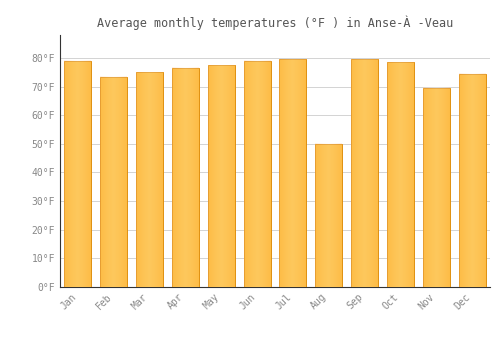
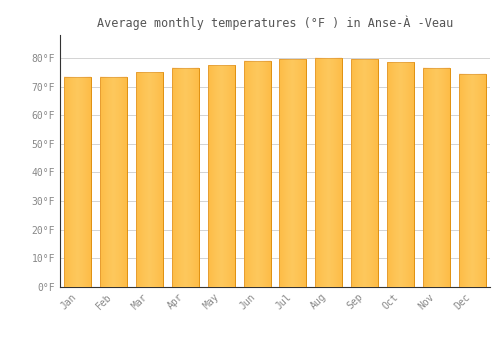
Jan: 79.0°F -> 73.5°F
Aug: 50.0°F -> 80.0°F
Nov: 69.5°F -> 76.5°F
